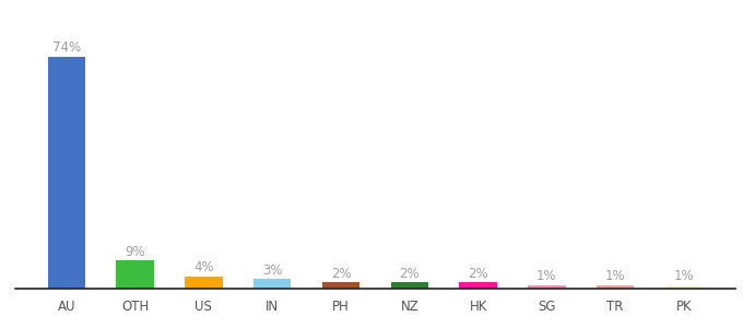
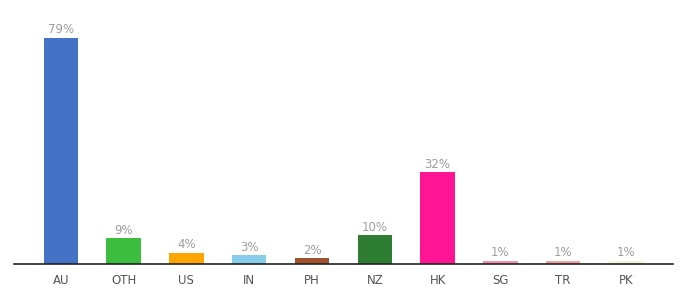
AU: 74% -> 79%
NZ: 2% -> 10%
HK: 2% -> 32%
